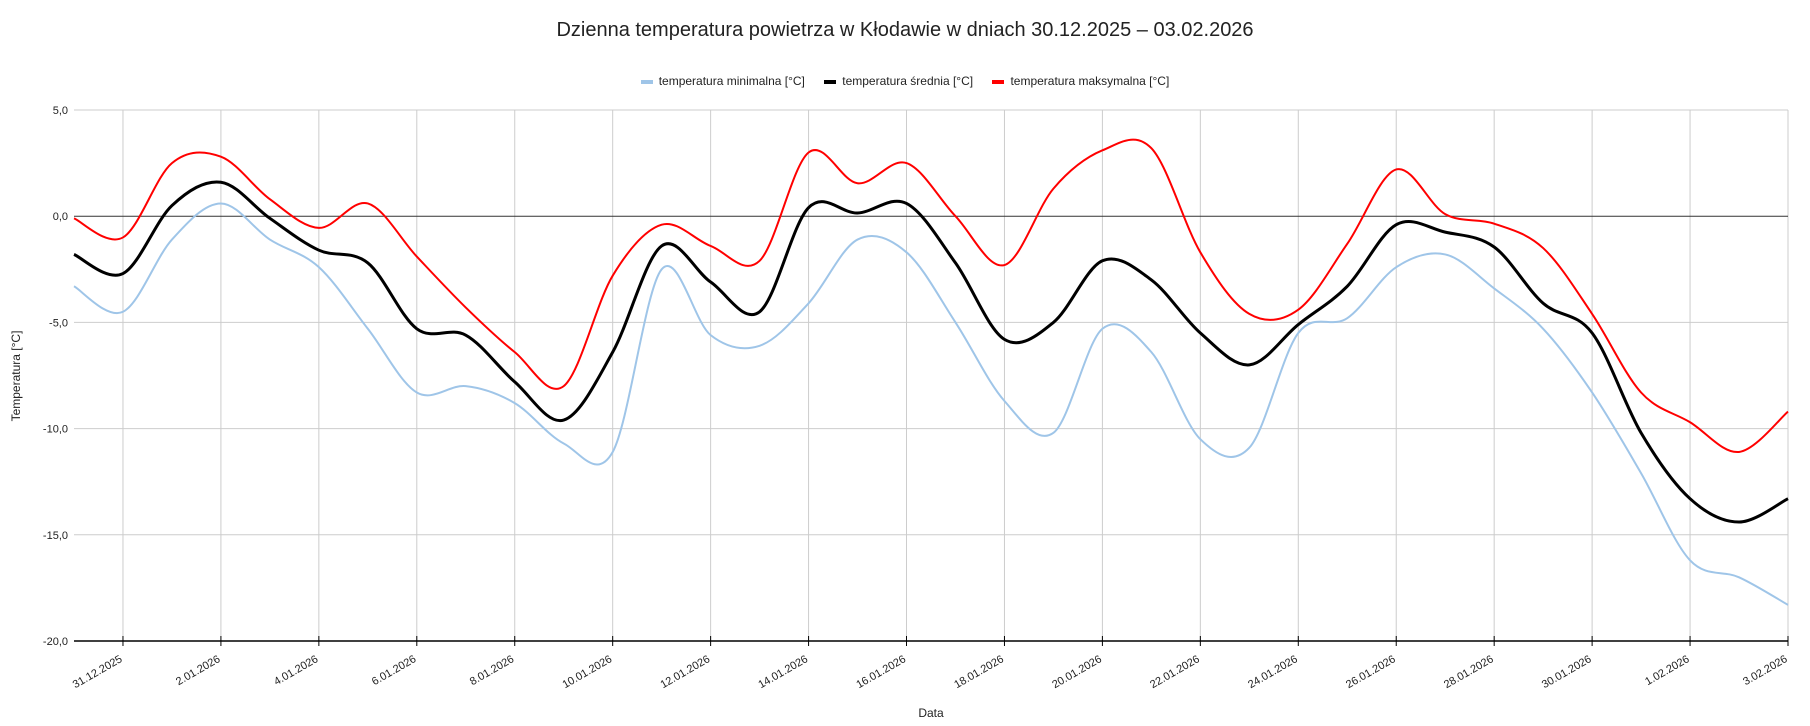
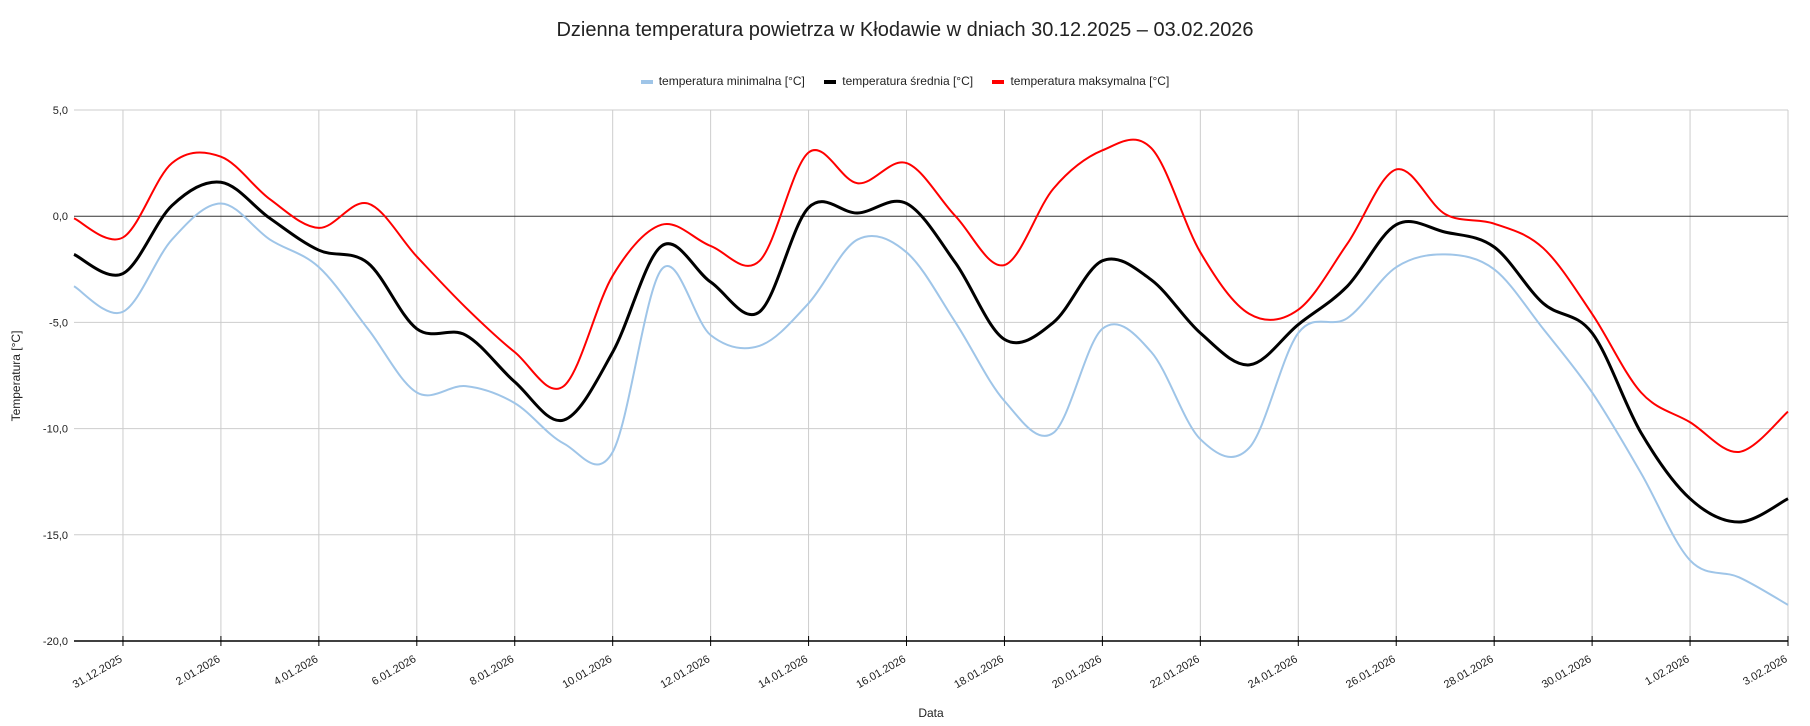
temperatura minimalna [°C]/28.01.2026: -3,4 -> -2,5
